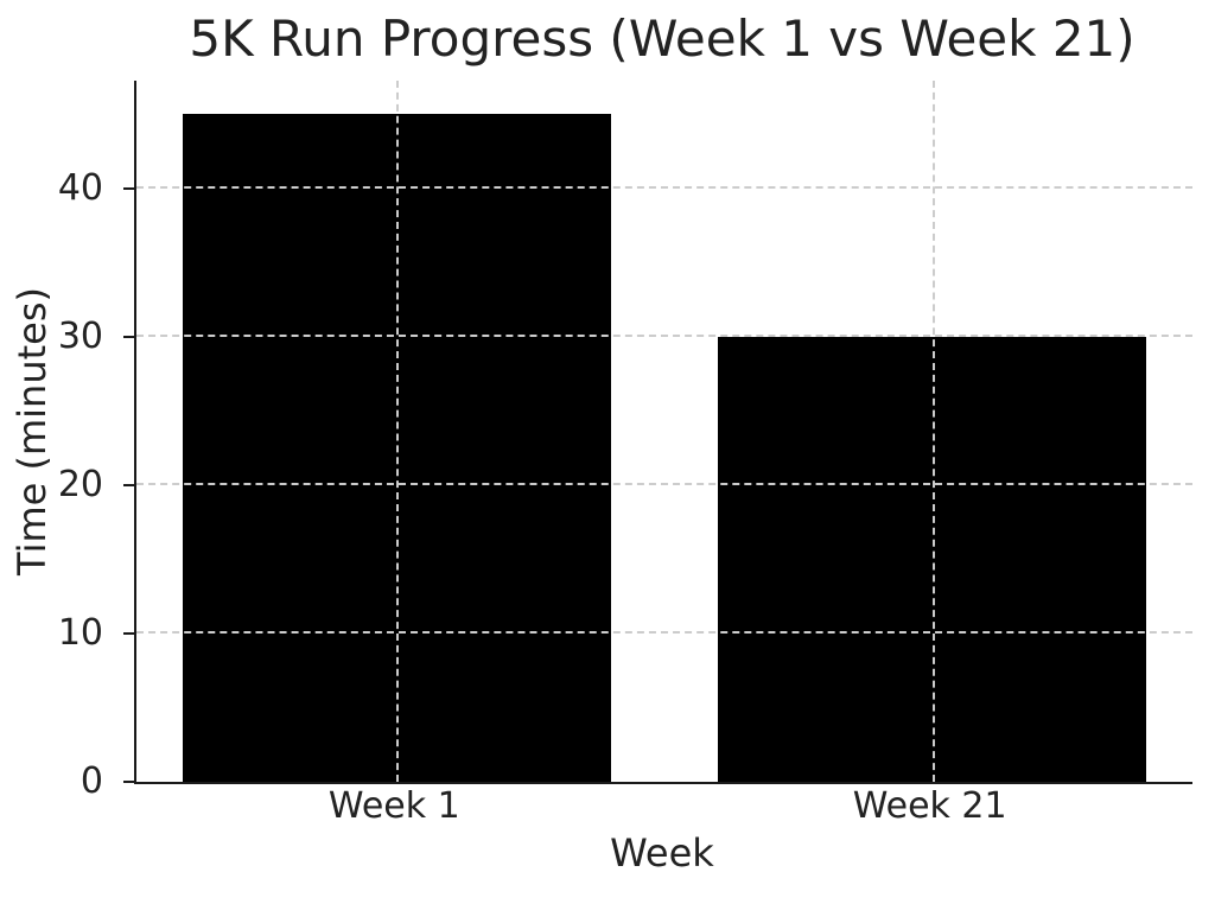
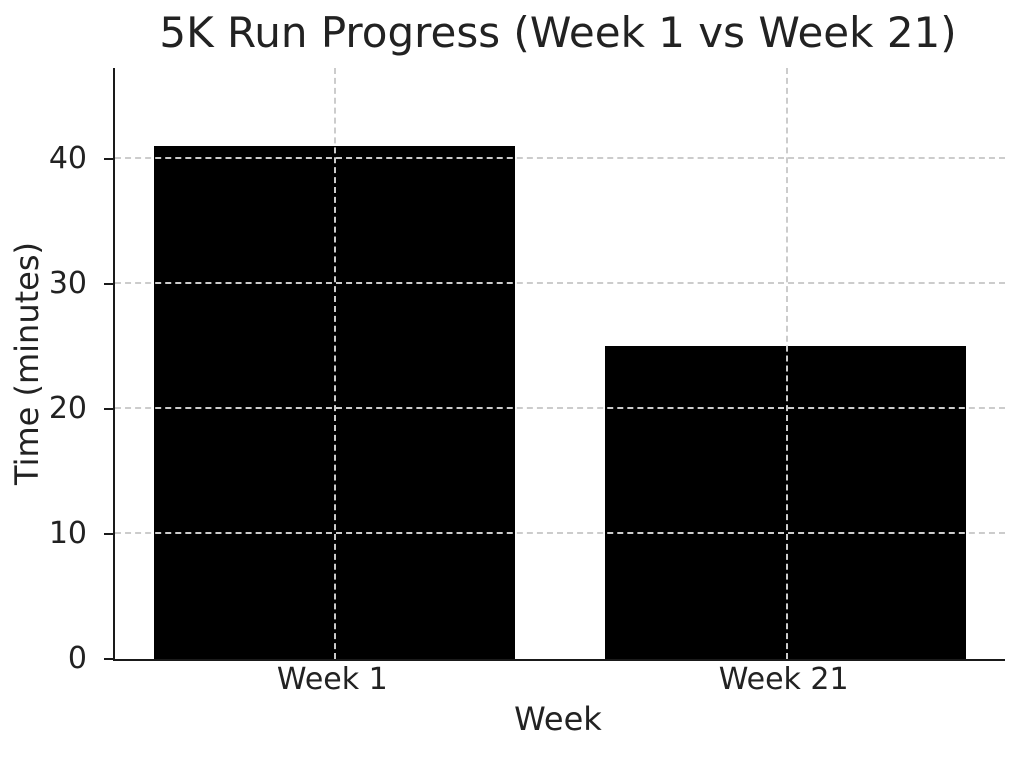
Week 1: 45 -> 41
Week 21: 30 -> 25
